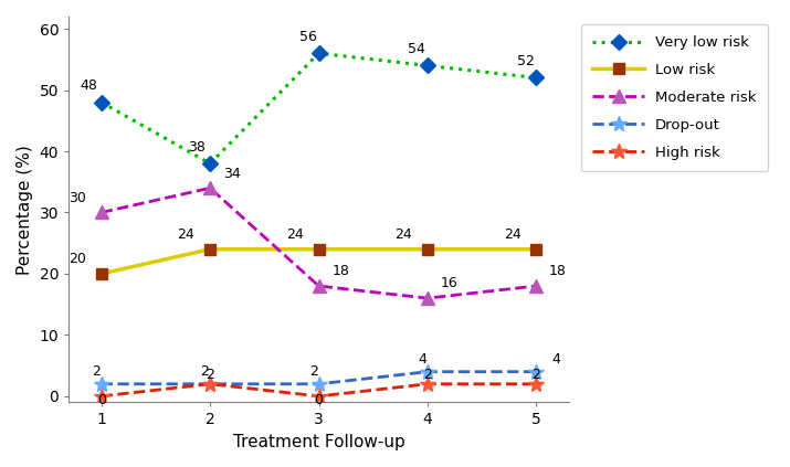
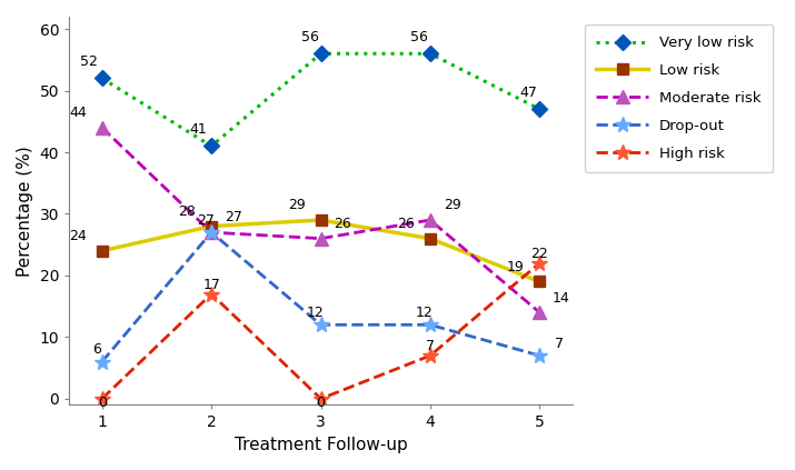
Very low risk/1: 48 -> 52
Low risk/1: 20 -> 24
Moderate risk/1: 30 -> 44
Drop-out/1: 2 -> 6
Very low risk/2: 38 -> 41
Low risk/2: 24 -> 28
Moderate risk/2: 34 -> 27
Drop-out/2: 2 -> 27
High risk/2: 2 -> 17
Low risk/3: 24 -> 29
Moderate risk/3: 18 -> 26
Drop-out/3: 2 -> 12
Very low risk/4: 54 -> 56
Low risk/4: 24 -> 26
Moderate risk/4: 16 -> 29
Drop-out/4: 4 -> 12
High risk/4: 2 -> 7
Very low risk/5: 52 -> 47
Low risk/5: 24 -> 19
Moderate risk/5: 18 -> 14
Drop-out/5: 4 -> 7
High risk/5: 2 -> 22
